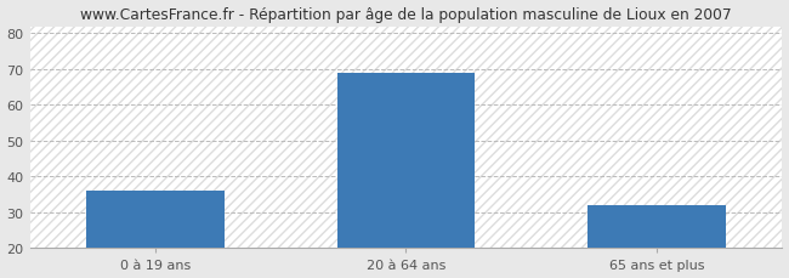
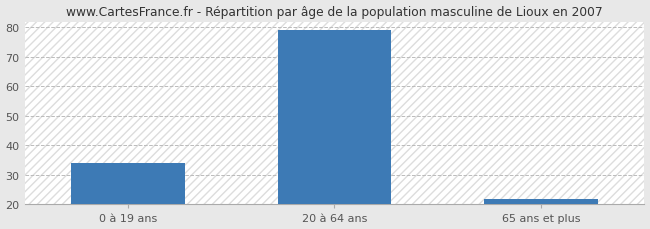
0 à 19 ans: 36 -> 34
20 à 64 ans: 69 -> 79
65 ans et plus: 32 -> 22
